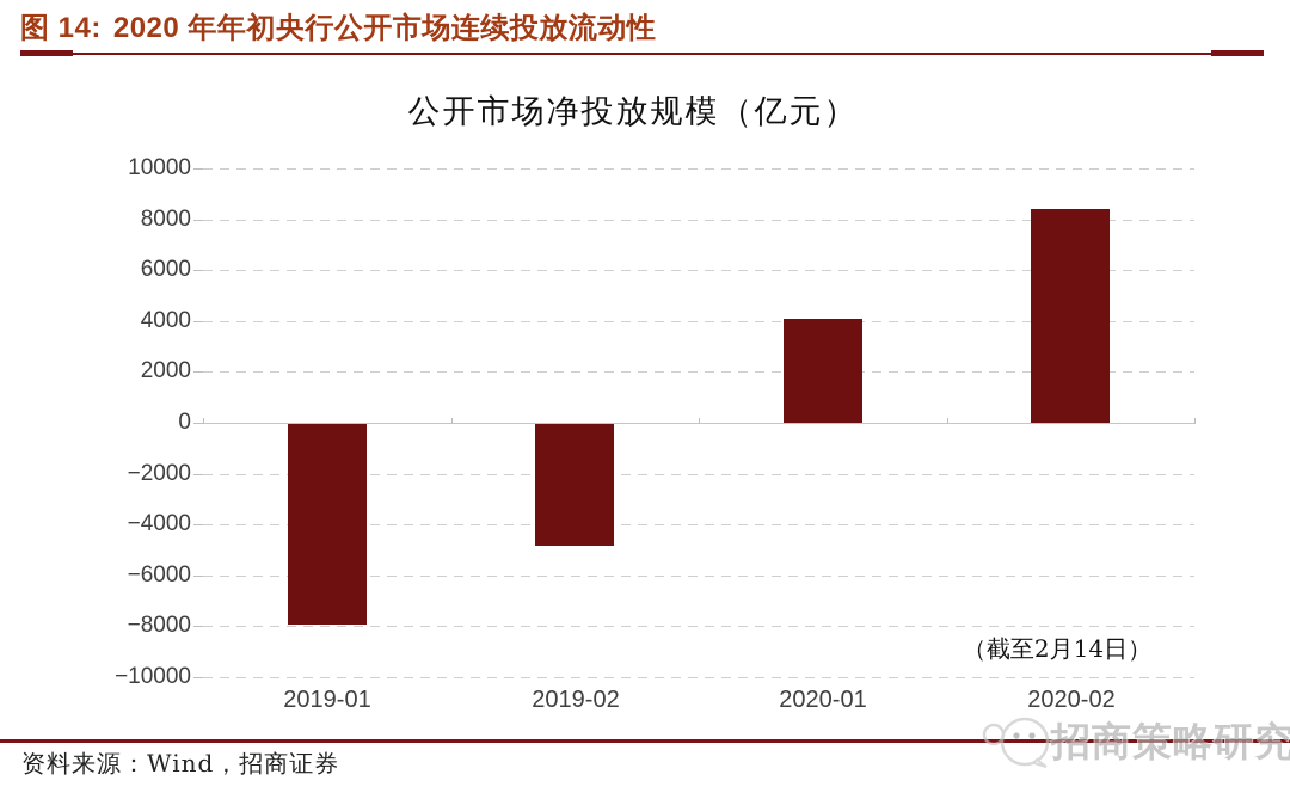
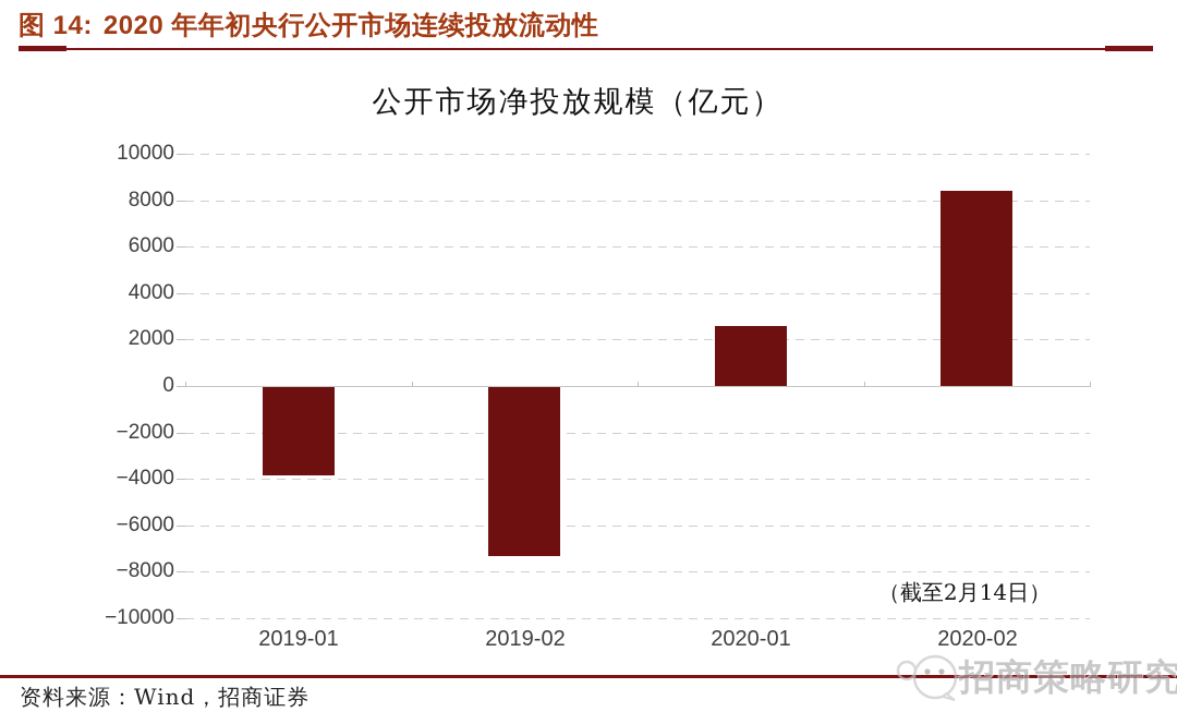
2019-01: -7900 -> -3800
2019-02: -4800 -> -7300
2020-01: 4100 -> 2600
